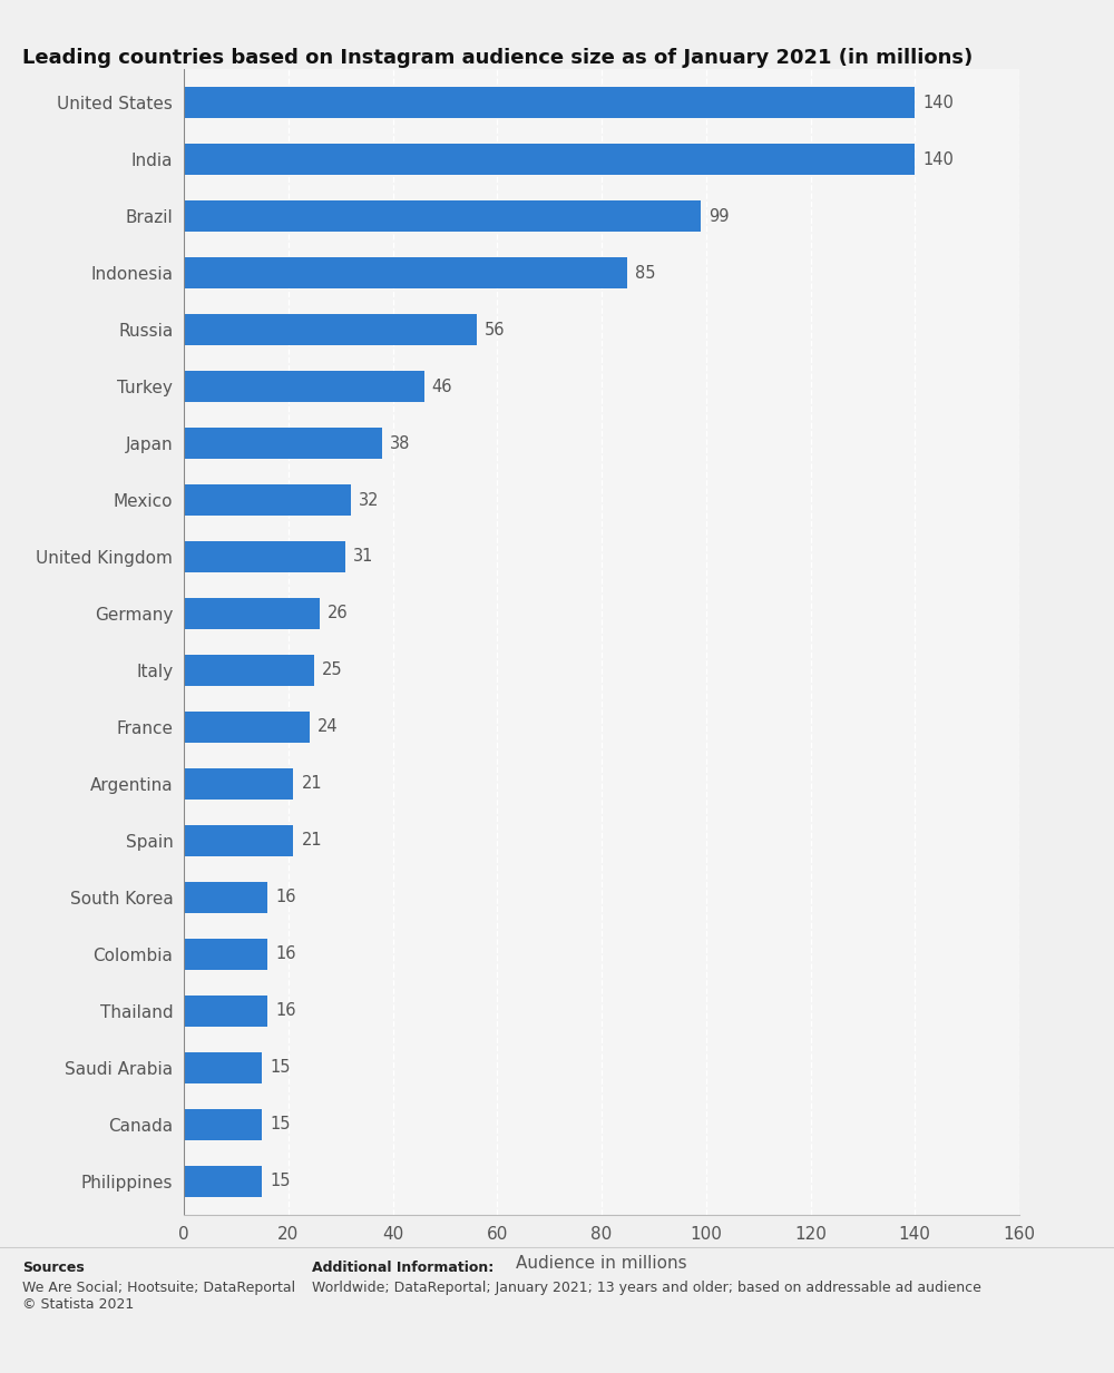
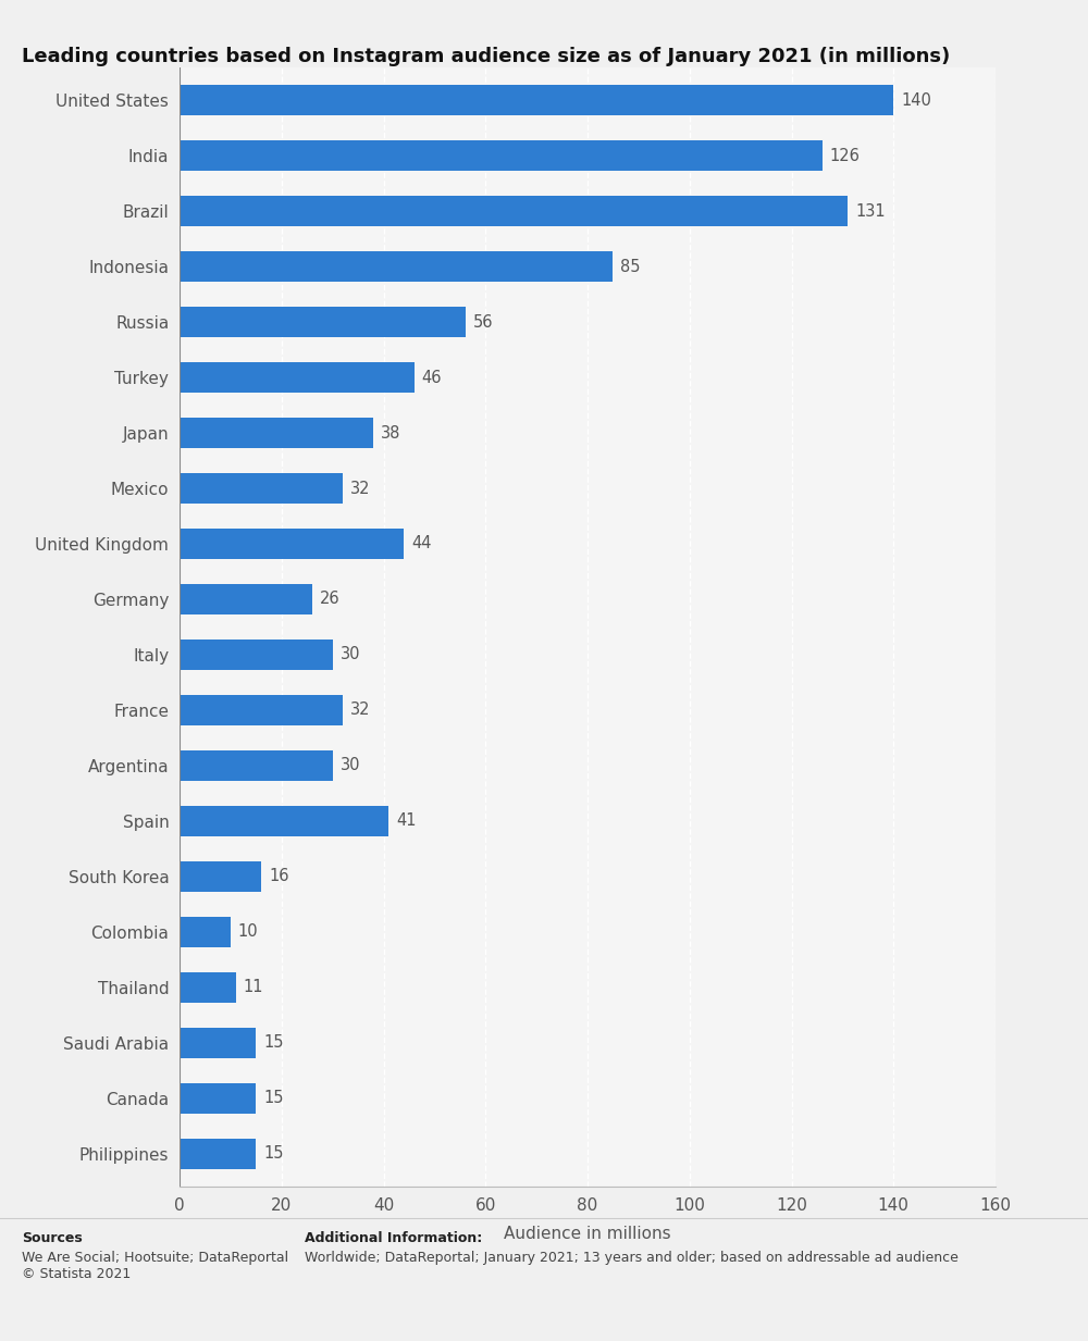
India: 140 -> 126
Brazil: 99 -> 131
United Kingdom: 31 -> 44
Italy: 25 -> 30
France: 24 -> 32
Argentina: 21 -> 30
Spain: 21 -> 41
Colombia: 16 -> 10
Thailand: 16 -> 11
